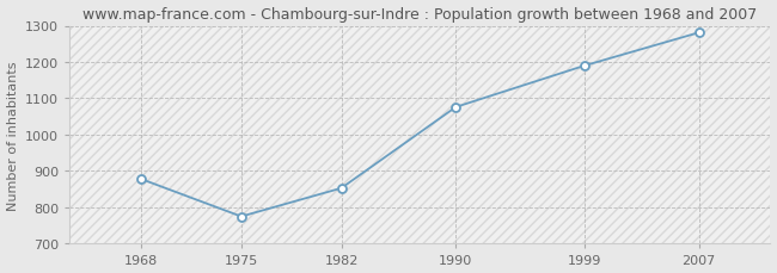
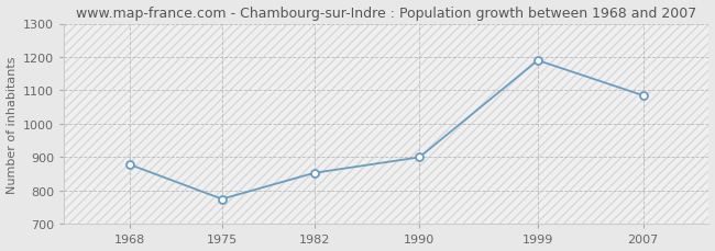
1990: 1076 -> 900
2007: 1281 -> 1085
